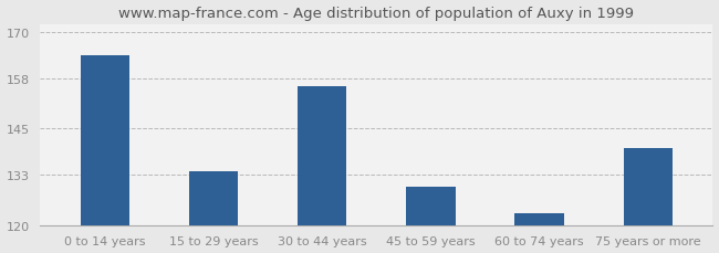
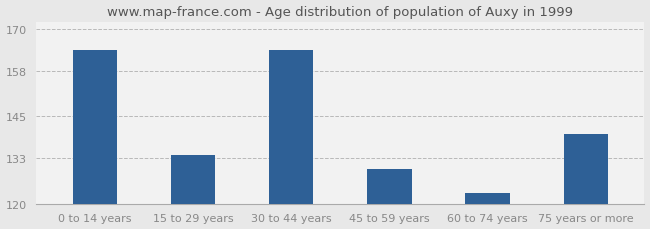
30 to 44 years: 156 -> 164
